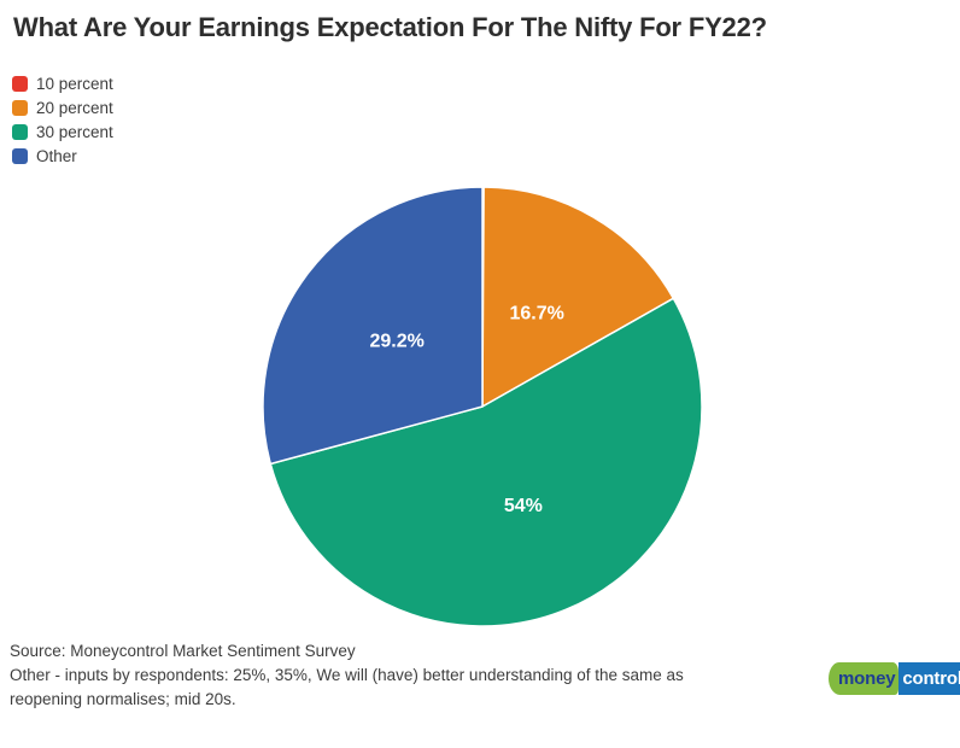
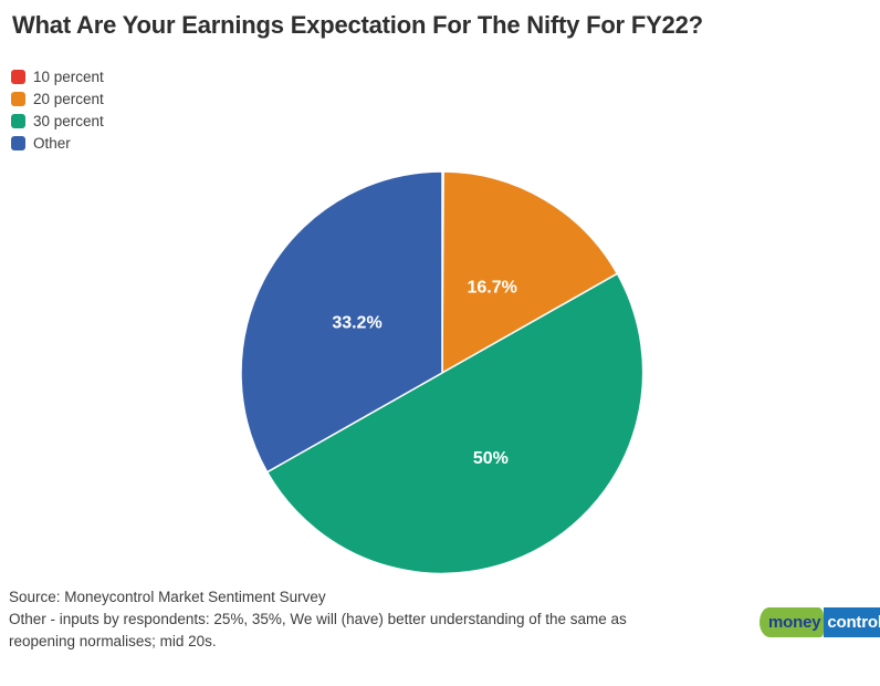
30 percent: 54% -> 50%
Other: 29.2% -> 33.2%
